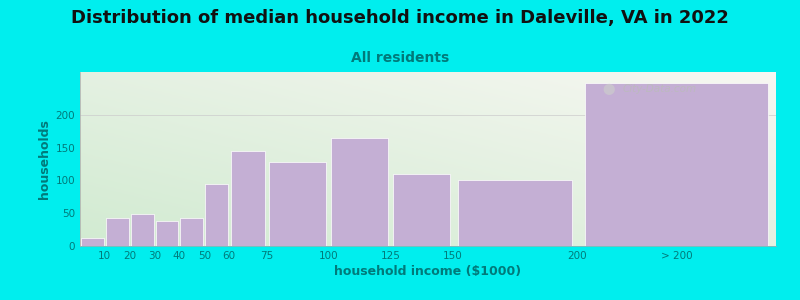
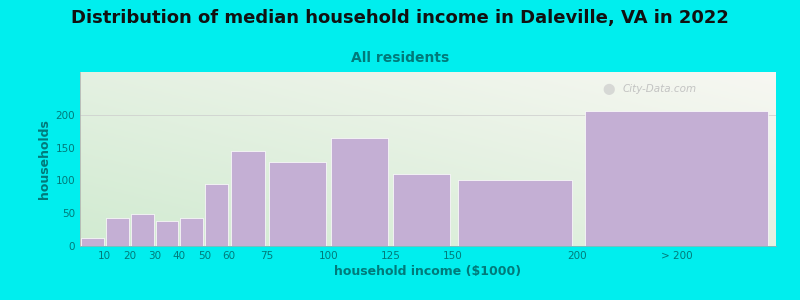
> 200: 248 -> 206
